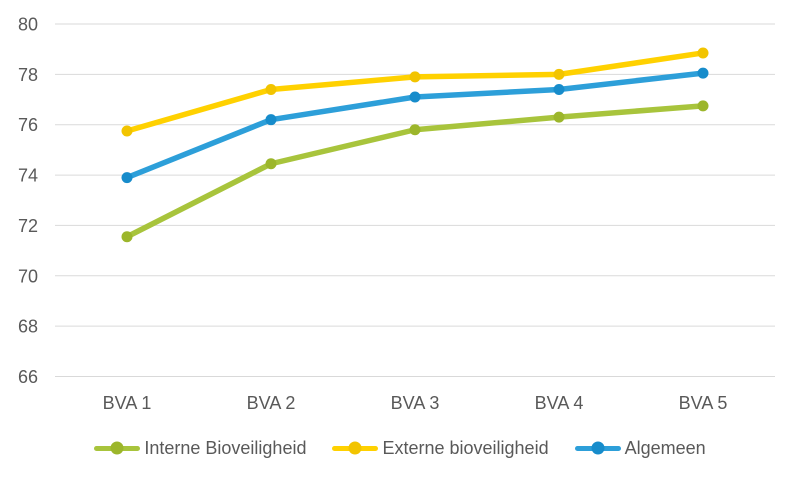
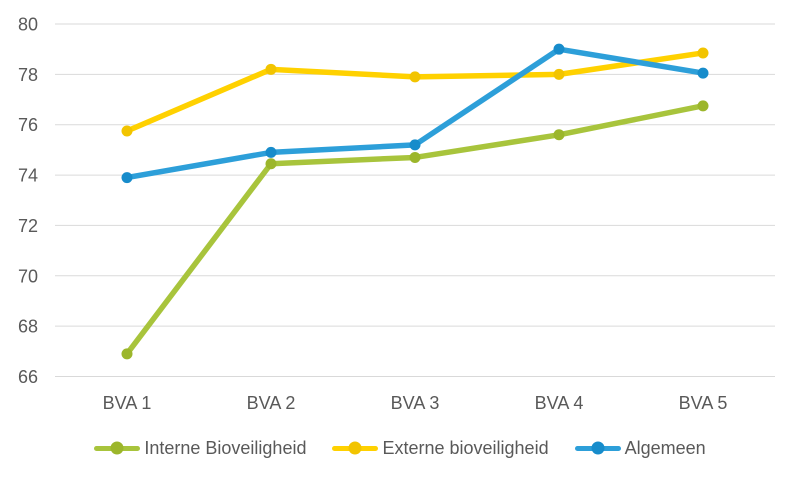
Interne Bioveiligheid/BVA 1: 71.5 -> 66.9
Externe bioveiligheid/BVA 2: 77.4 -> 78.2
Algemeen/BVA 2: 76.2 -> 74.9
Interne Bioveiligheid/BVA 3: 75.8 -> 74.7
Algemeen/BVA 3: 77.1 -> 75.2
Interne Bioveiligheid/BVA 4: 76.3 -> 75.6
Algemeen/BVA 4: 77.4 -> 79.0
